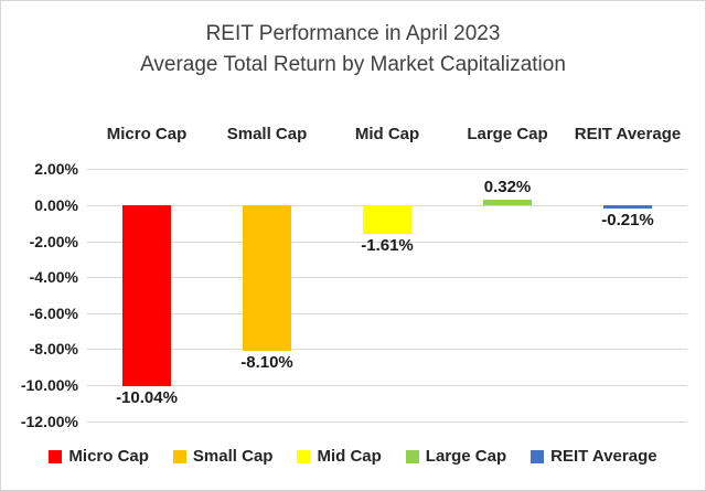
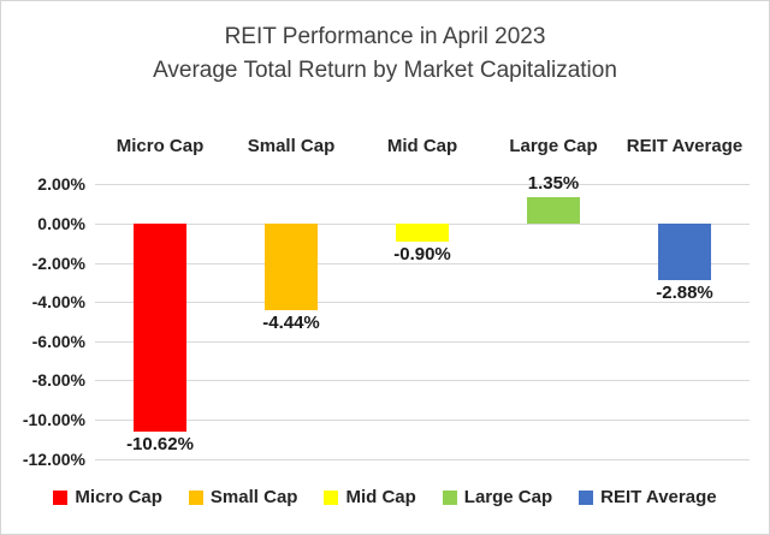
Micro Cap: -10.04% -> -10.62%
Small Cap: -8.10% -> -4.44%
Mid Cap: -1.61% -> -0.90%
Large Cap: 0.32% -> 1.35%
REIT Average: -0.21% -> -2.88%
